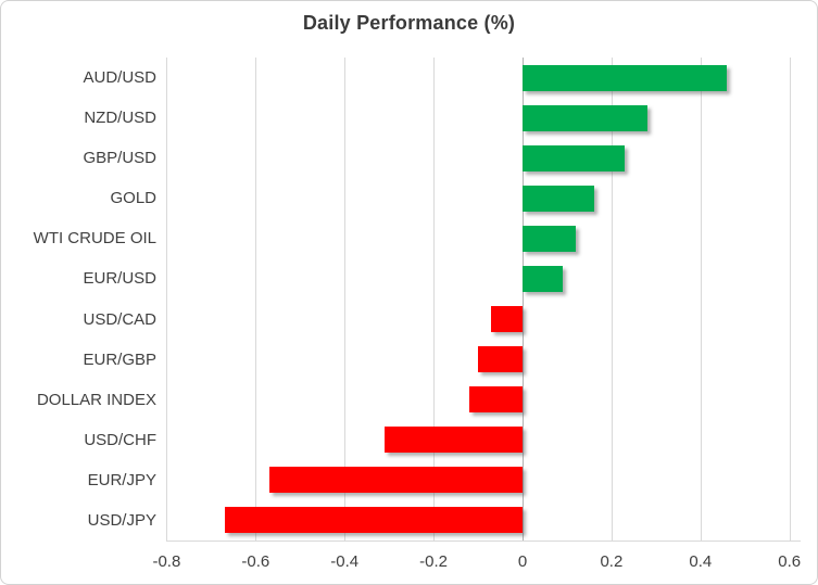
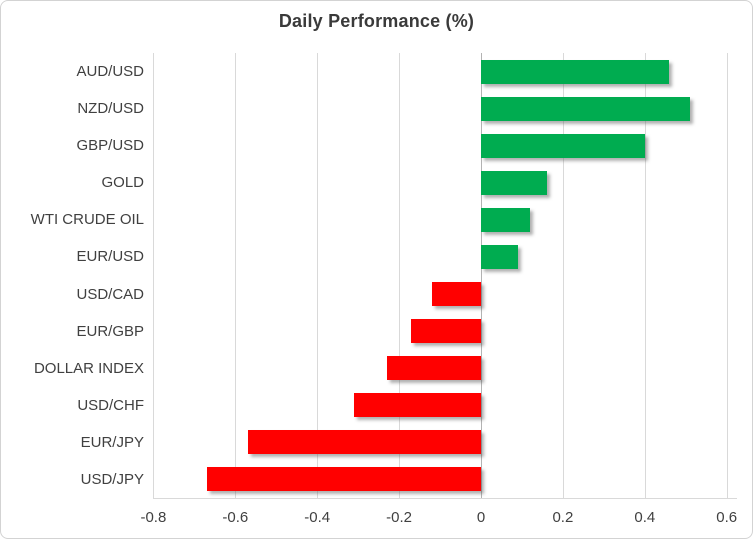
NZD/USD: 0.28 -> 0.51
GBP/USD: 0.23 -> 0.40
USD/CAD: -0.07 -> -0.12
EUR/GBP: -0.10 -> -0.17
DOLLAR INDEX: -0.12 -> -0.23
